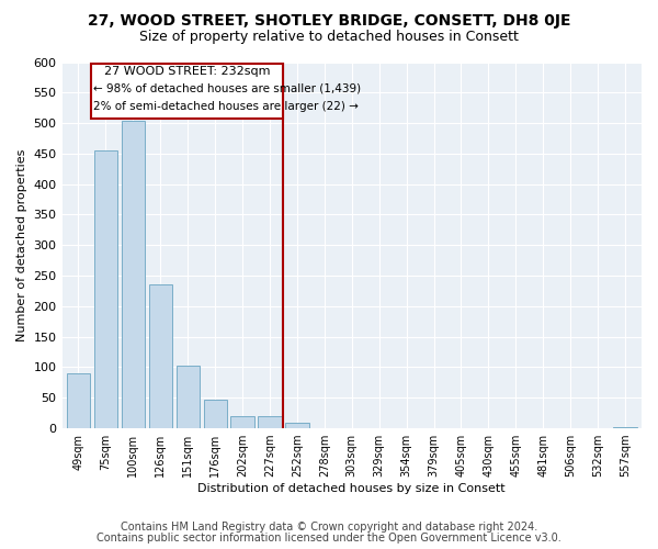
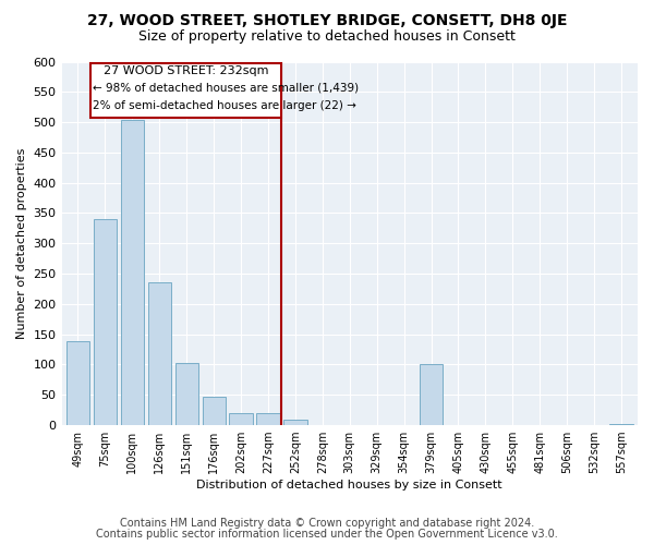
49sqm: 90 -> 138
75sqm: 455 -> 340
379sqm: 1 -> 100
